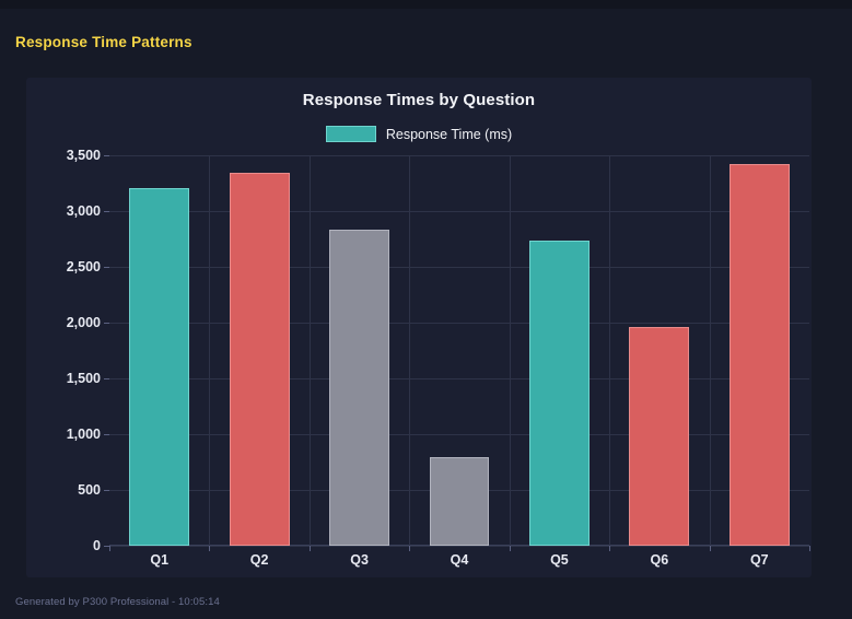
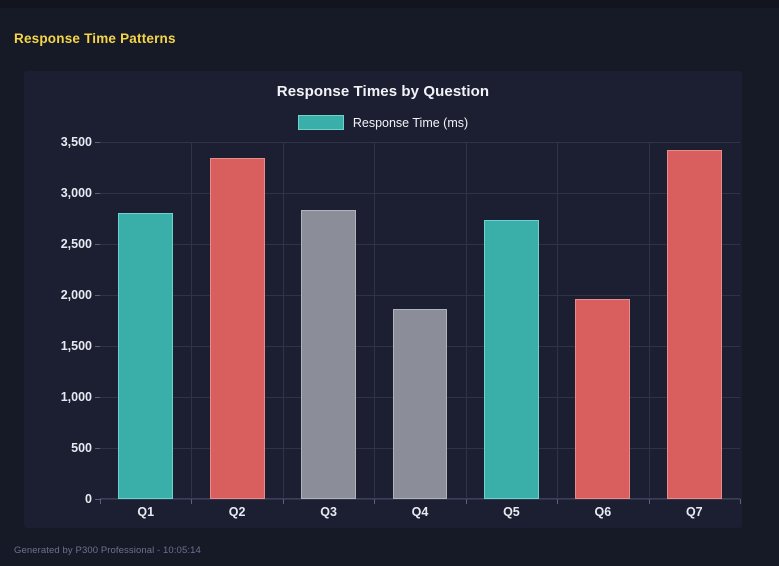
Q1: 3210 -> 2800
Q4: 790 -> 1860
